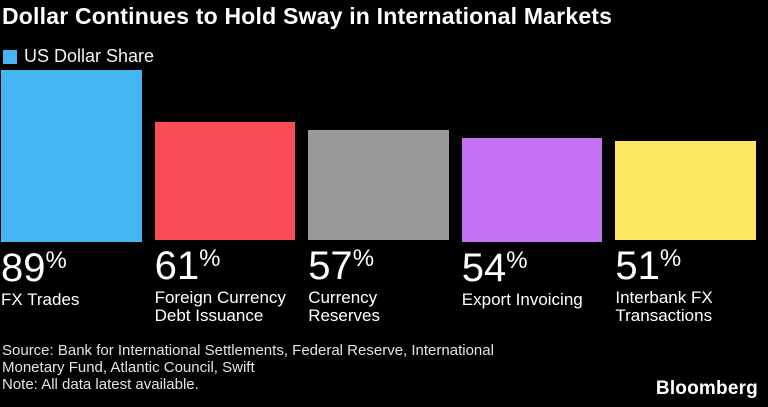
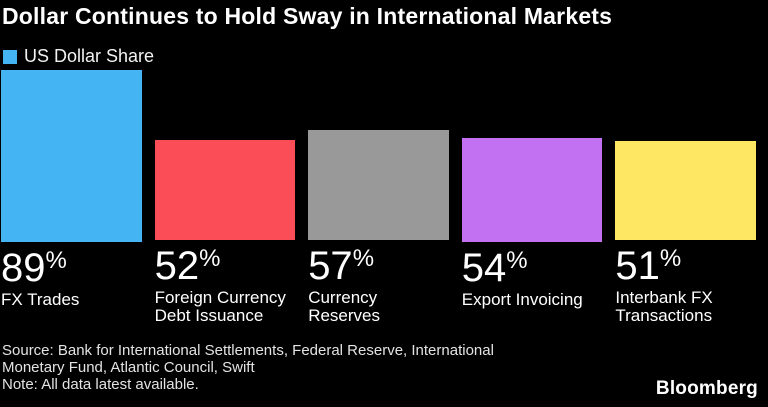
Foreign Currency Debt Issuance: 61 -> 52
